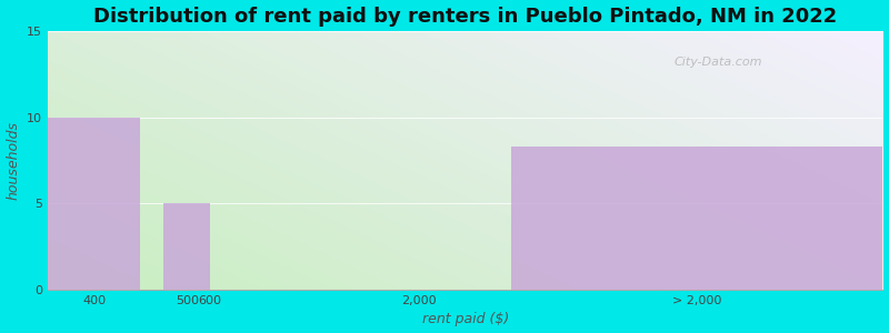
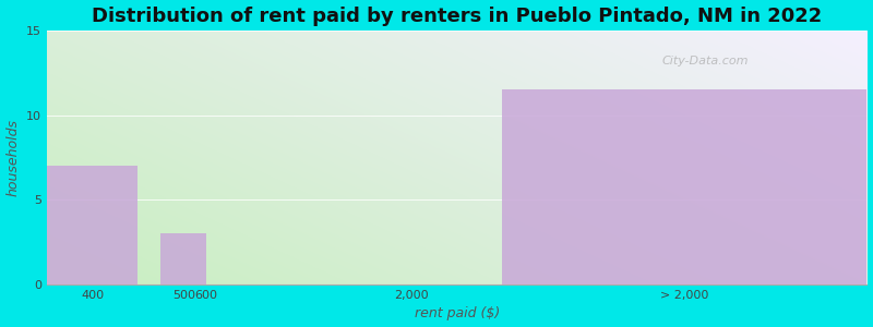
400: 10.0 -> 7.0
500: 5.0 -> 3.0
> 2,000: 8.3 -> 11.5
